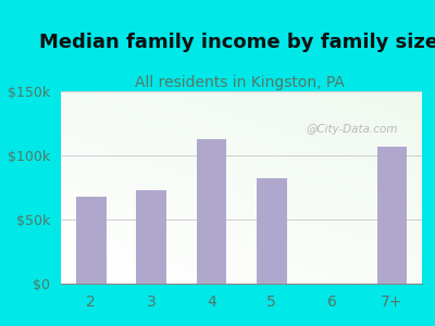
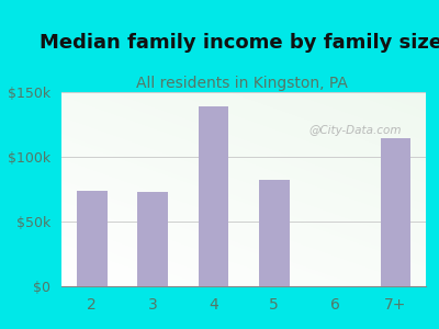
2: $68k -> $74k
4: $113k -> $139k
7+: $107k -> $114k
